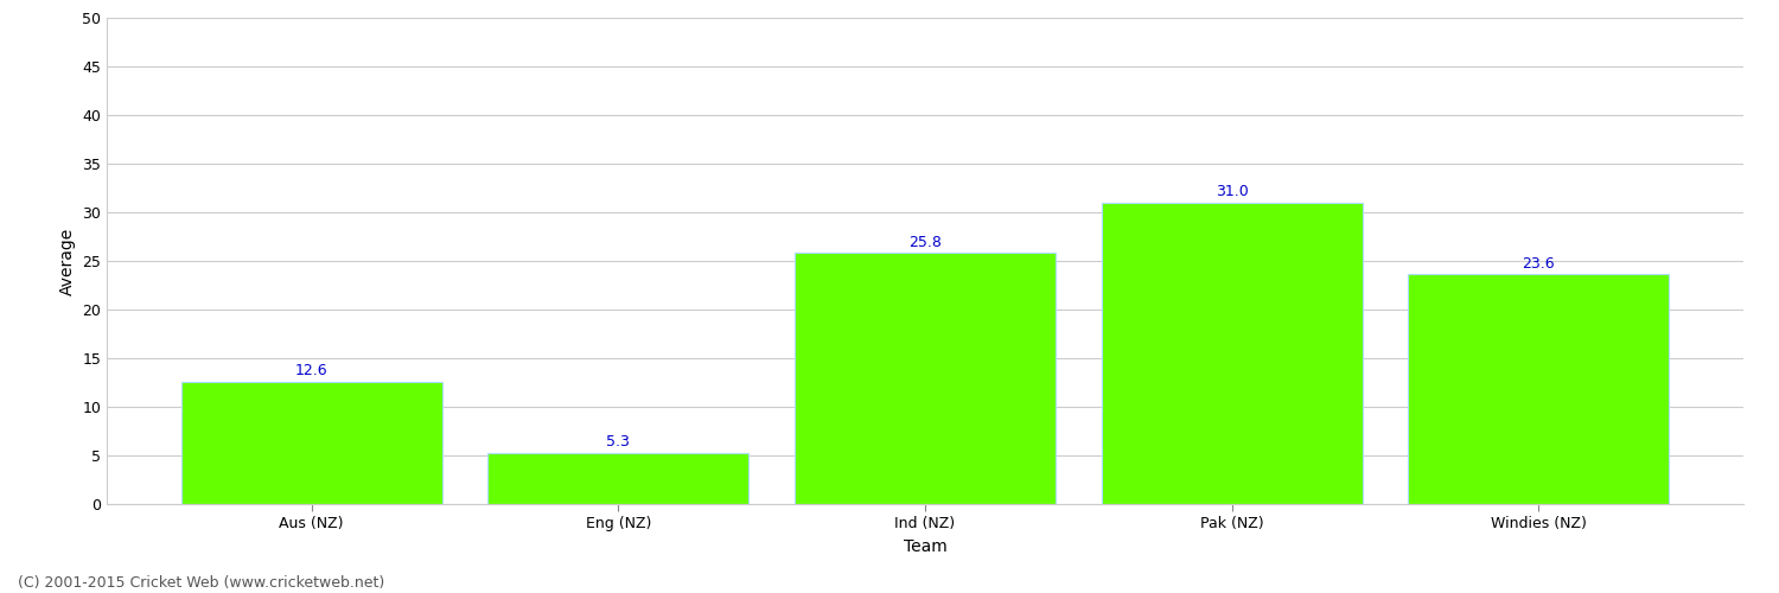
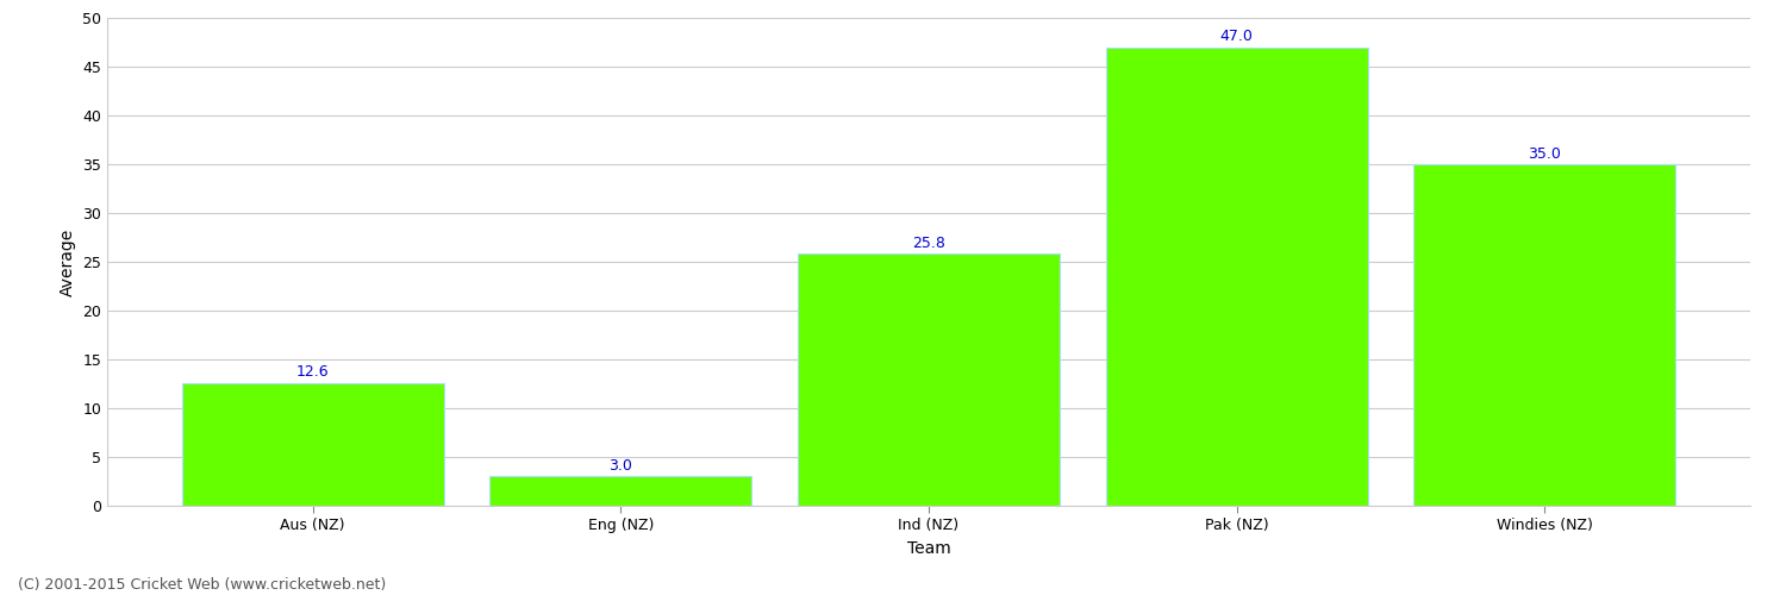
Eng (NZ): 5.3 -> 3.0
Pak (NZ): 31.0 -> 47.0
Windies (NZ): 23.6 -> 35.0
